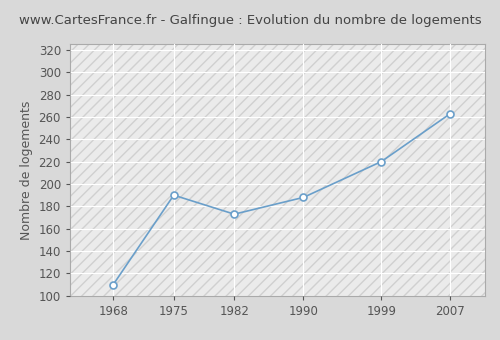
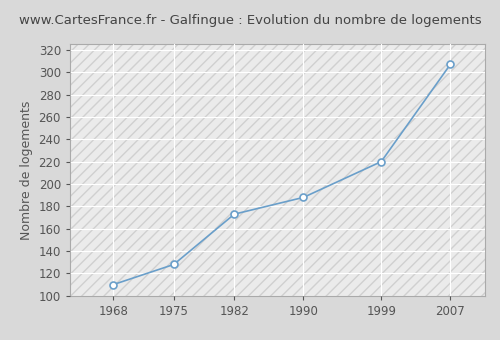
1975: 190 -> 128
2007: 263 -> 307
